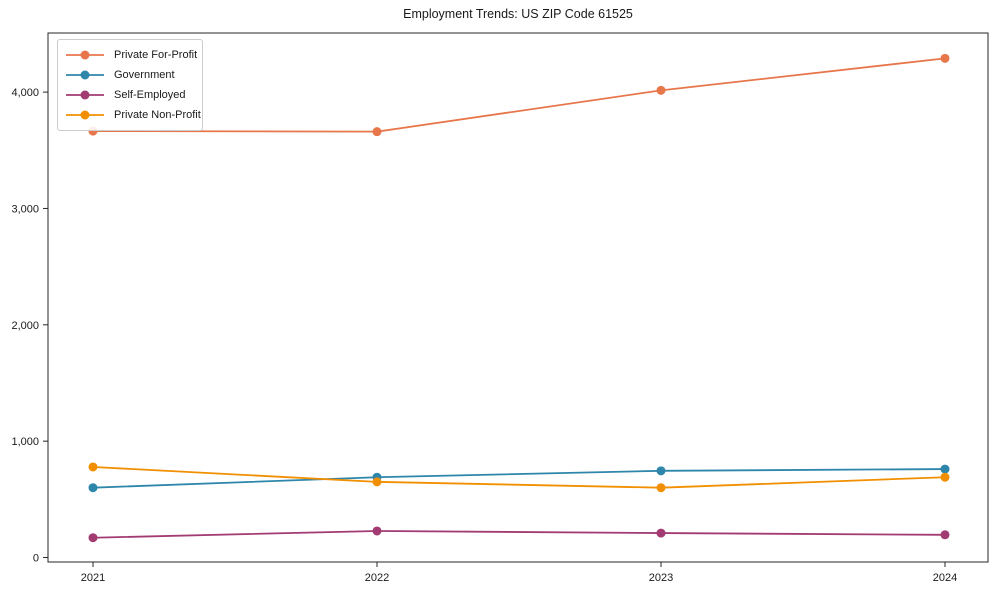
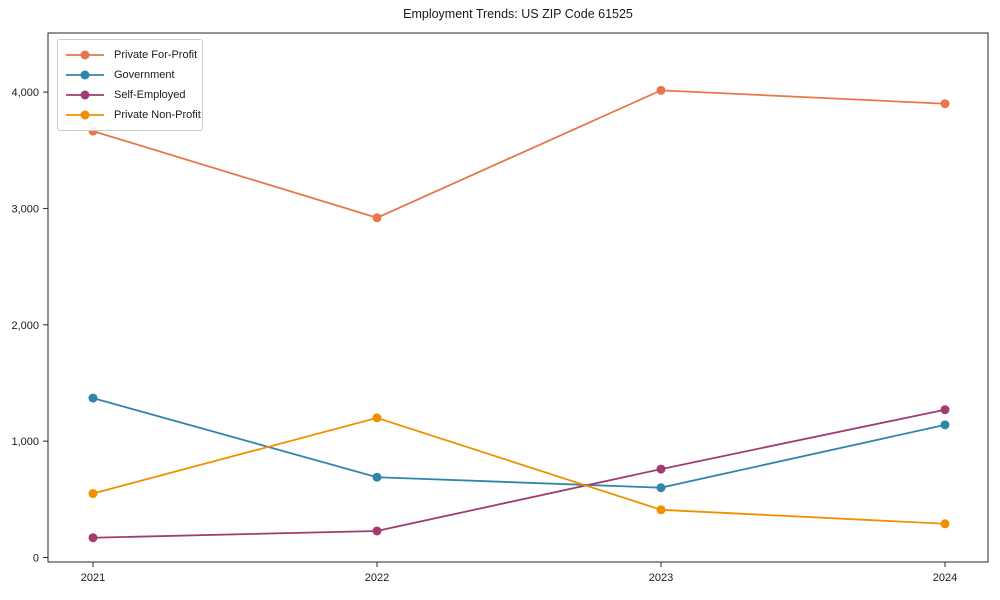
Government/2021: 600 -> 1370
Private Non-Profit/2021: 780 -> 550
Private For-Profit/2022: 3660 -> 2920
Private Non-Profit/2022: 650 -> 1200
Government/2023: 740 -> 600
Self-Employed/2023: 210 -> 760
Private Non-Profit/2023: 600 -> 410
Private For-Profit/2024: 4290 -> 3900
Government/2024: 760 -> 1140
Self-Employed/2024: 200 -> 1270
Private Non-Profit/2024: 690 -> 290
